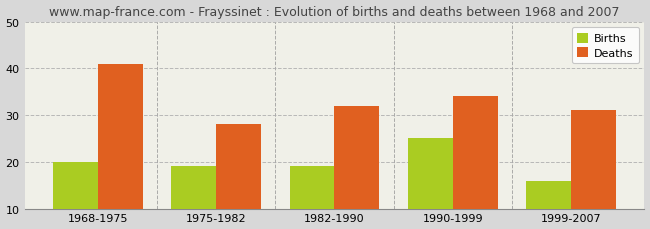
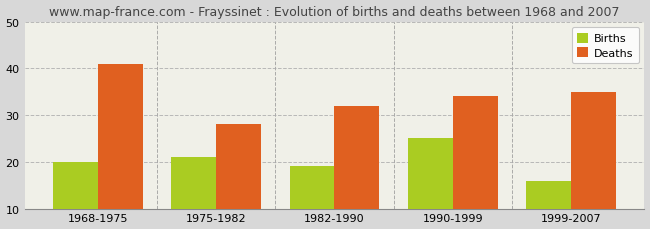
Births/1975-1982: 19 -> 21
Deaths/1999-2007: 31 -> 35
